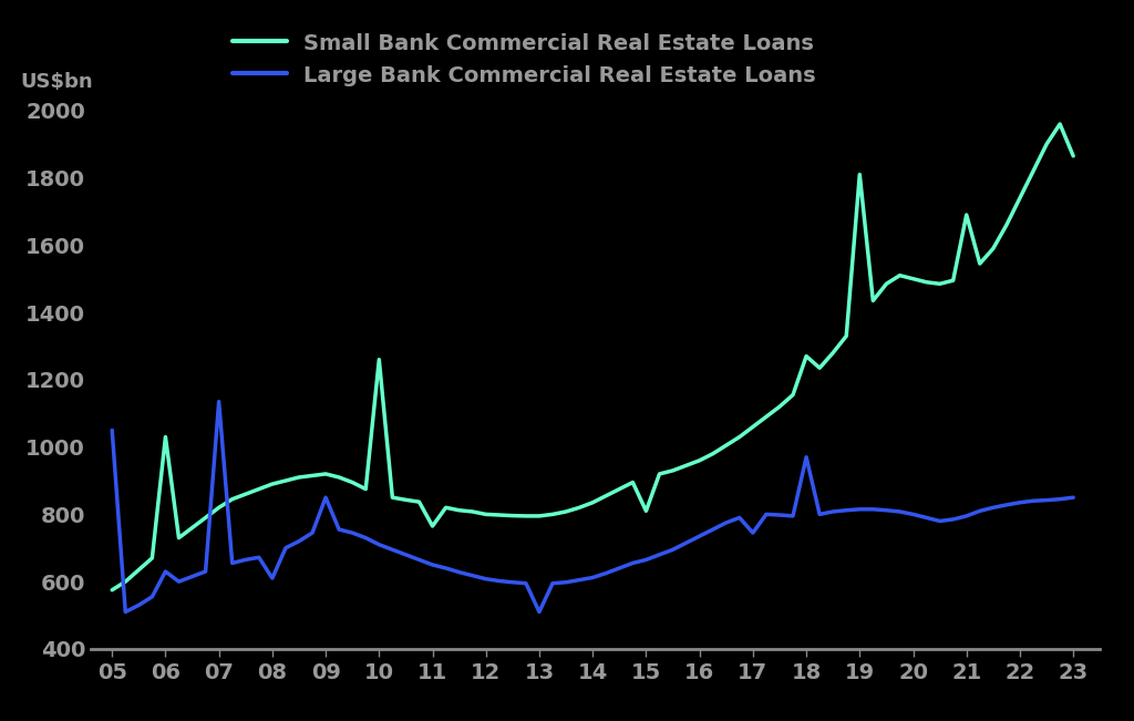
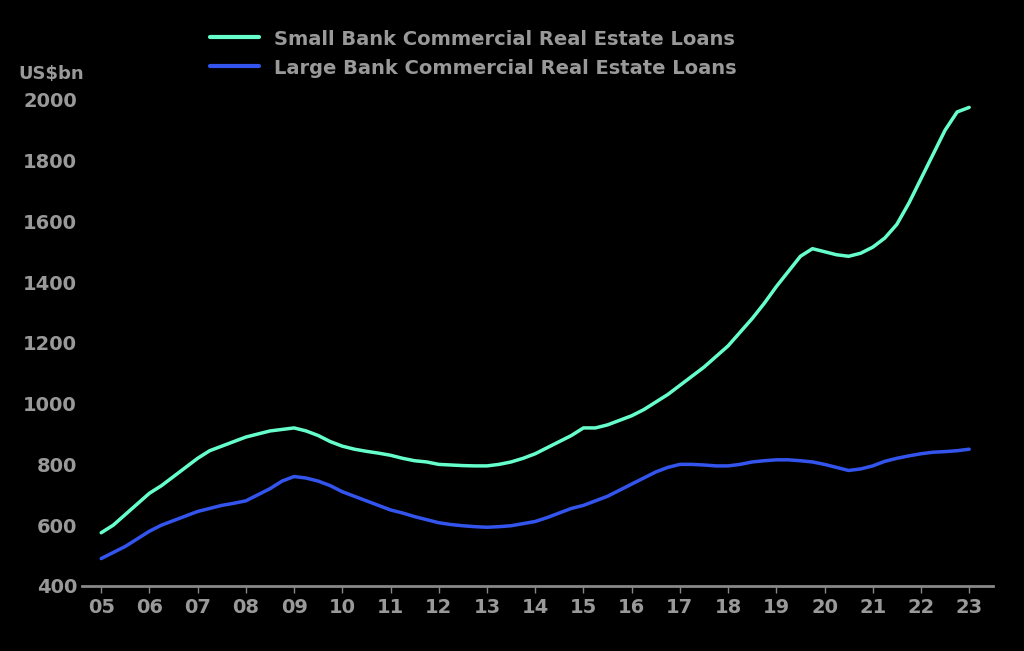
Large Bank Commercial Real Estate Loans/05: 1050 -> 490
Small Bank Commercial Real Estate Loans/06: 1030 -> 705
Large Bank Commercial Real Estate Loans/06: 630 -> 580
Large Bank Commercial Real Estate Loans/07: 1135 -> 645
Large Bank Commercial Real Estate Loans/08: 610 -> 680
Large Bank Commercial Real Estate Loans/09: 850 -> 760
Small Bank Commercial Real Estate Loans/10: 1260 -> 860
Small Bank Commercial Real Estate Loans/11: 765 -> 830
Large Bank Commercial Real Estate Loans/13: 510 -> 593
Small Bank Commercial Real Estate Loans/15: 810 -> 920
Large Bank Commercial Real Estate Loans/17: 745 -> 800
Small Bank Commercial Real Estate Loans/18: 1270 -> 1190
Large Bank Commercial Real Estate Loans/18: 970 -> 795
Small Bank Commercial Real Estate Loans/19: 1810 -> 1385
Small Bank Commercial Real Estate Loans/21: 1690 -> 1515
Small Bank Commercial Real Estate Loans/23: 1865 -> 1975
